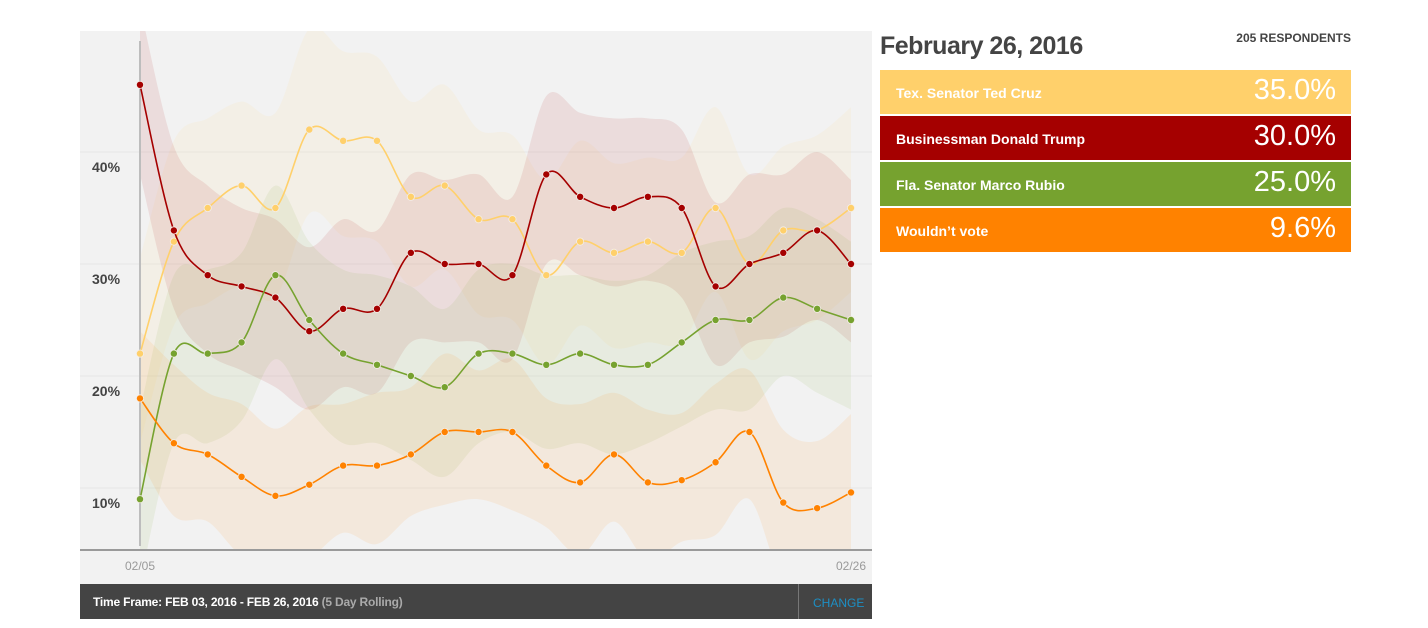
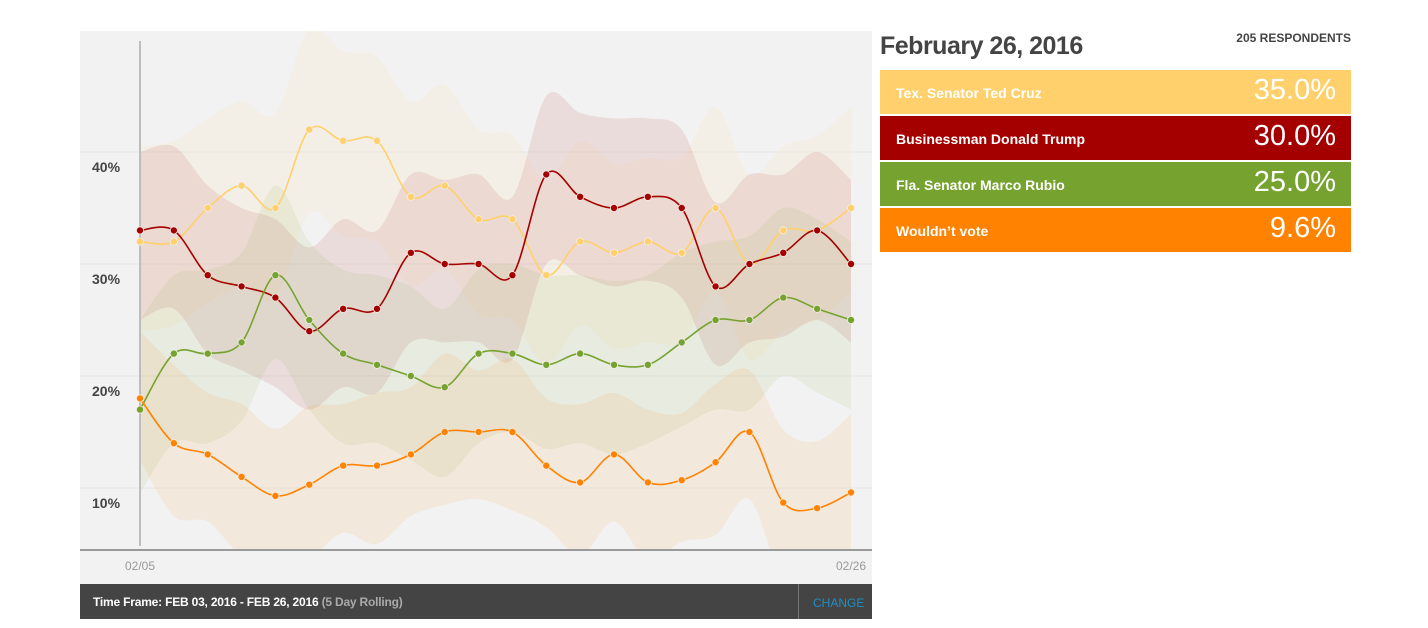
Tex. Senator Ted Cruz/02/05: 22% -> 32%
Businessman Donald Trump/02/05: 46% -> 33%
Fla. Senator Marco Rubio/02/05: 9% -> 17%
